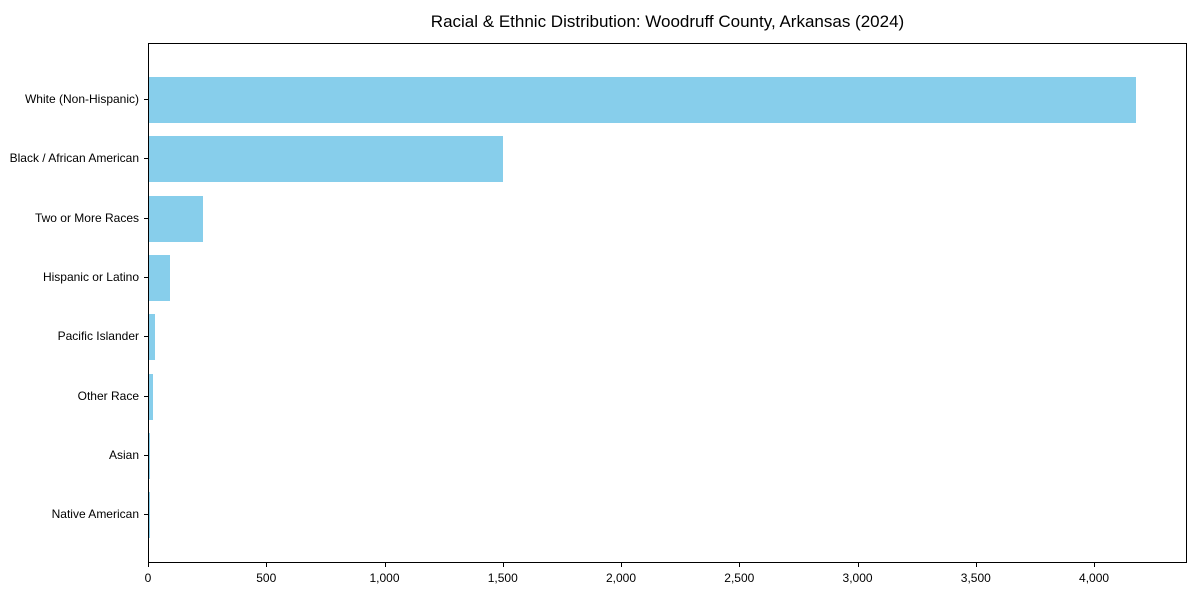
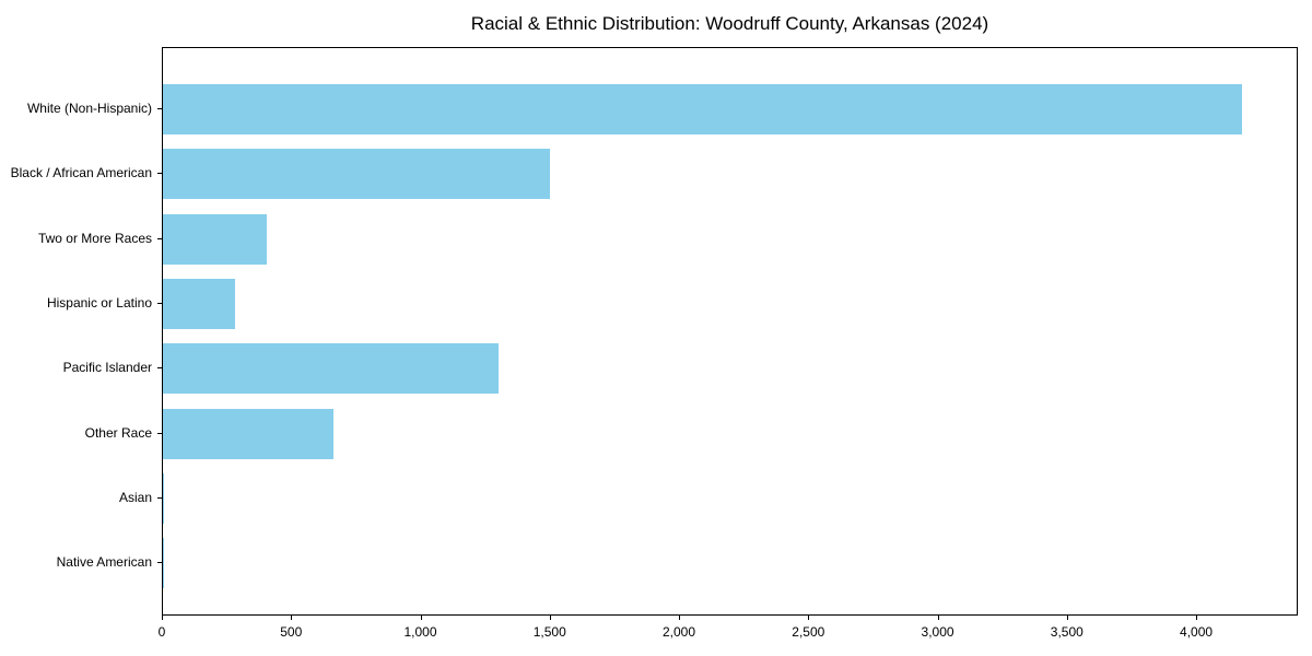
Two or More Races: 230 -> 400
Hispanic or Latino: 90 -> 280
Pacific Islander: 30 -> 1300
Other Race: 20 -> 660
